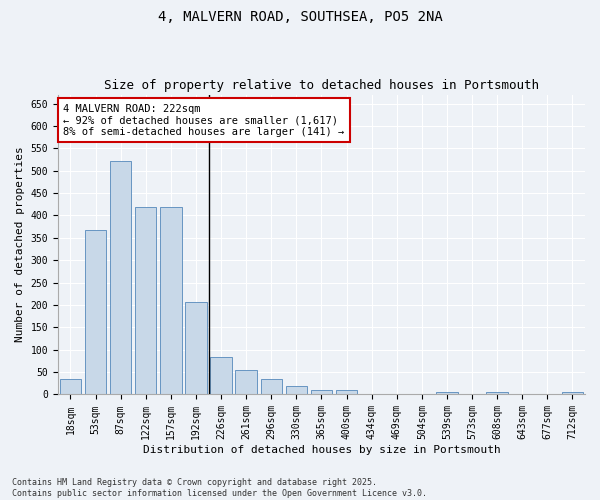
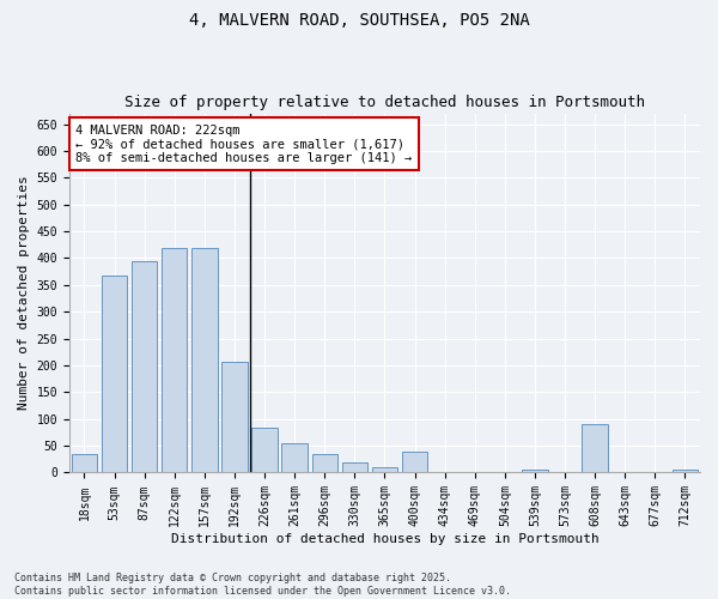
87sqm: 521 -> 395
400sqm: 10 -> 40
608sqm: 5 -> 90
